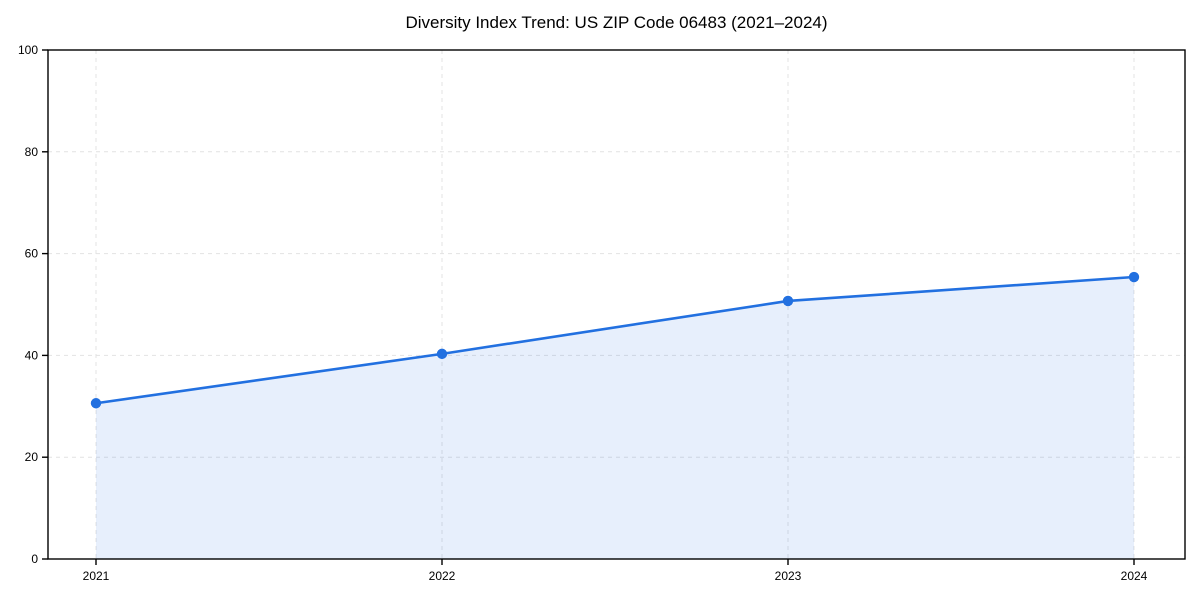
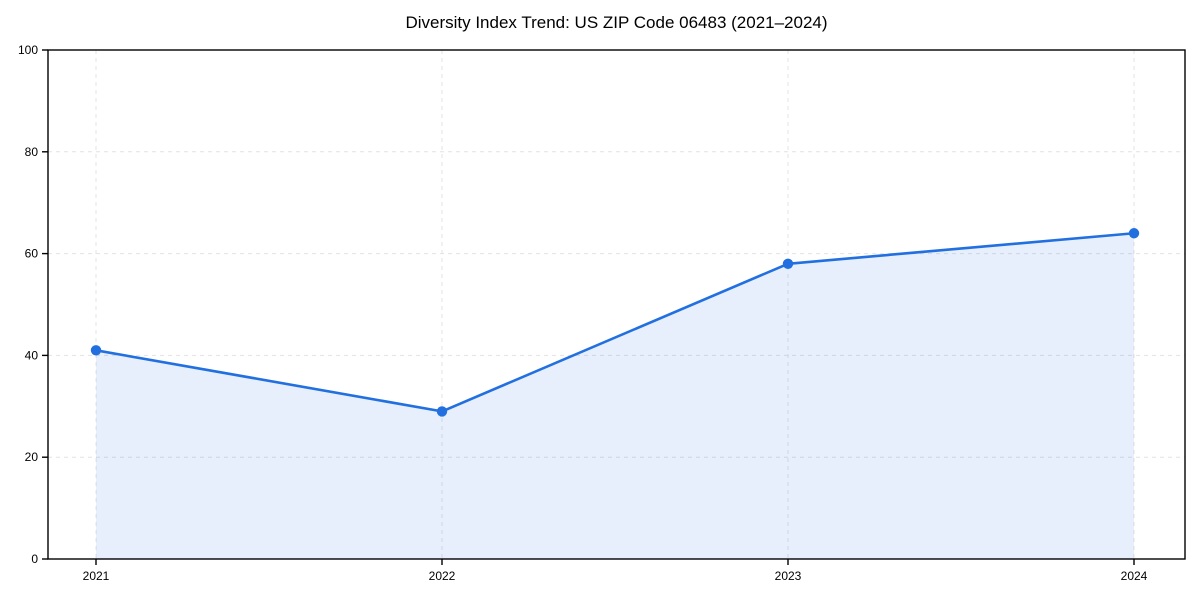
2021: 31 -> 41
2022: 40 -> 29
2023: 51 -> 58
2024: 55 -> 64
